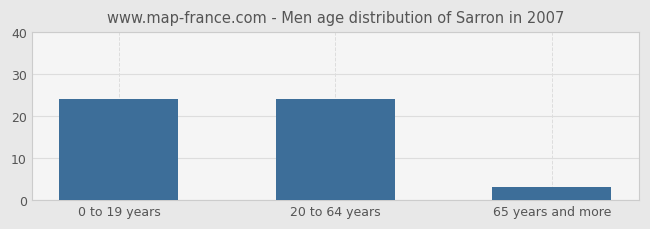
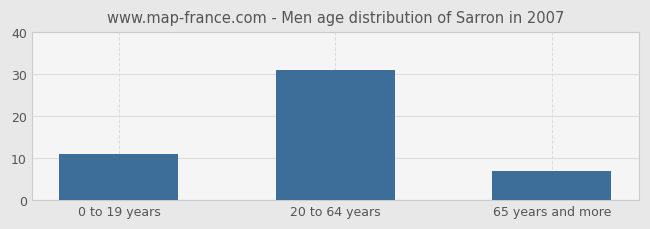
0 to 19 years: 24 -> 11
20 to 64 years: 24 -> 31
65 years and more: 3 -> 7
